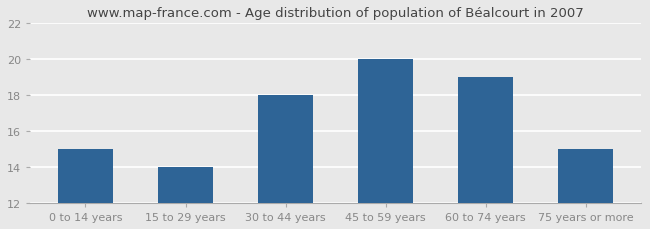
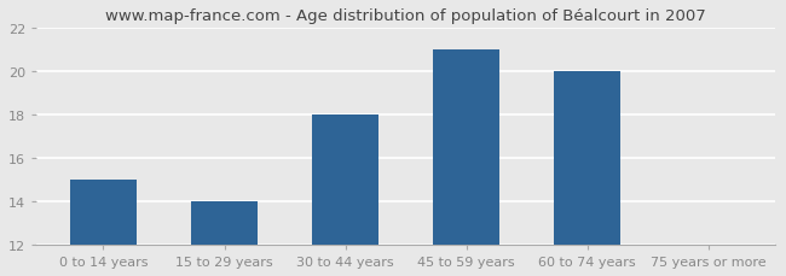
45 to 59 years: 20 -> 21
60 to 74 years: 19 -> 20
75 years or more: 15 -> 12
